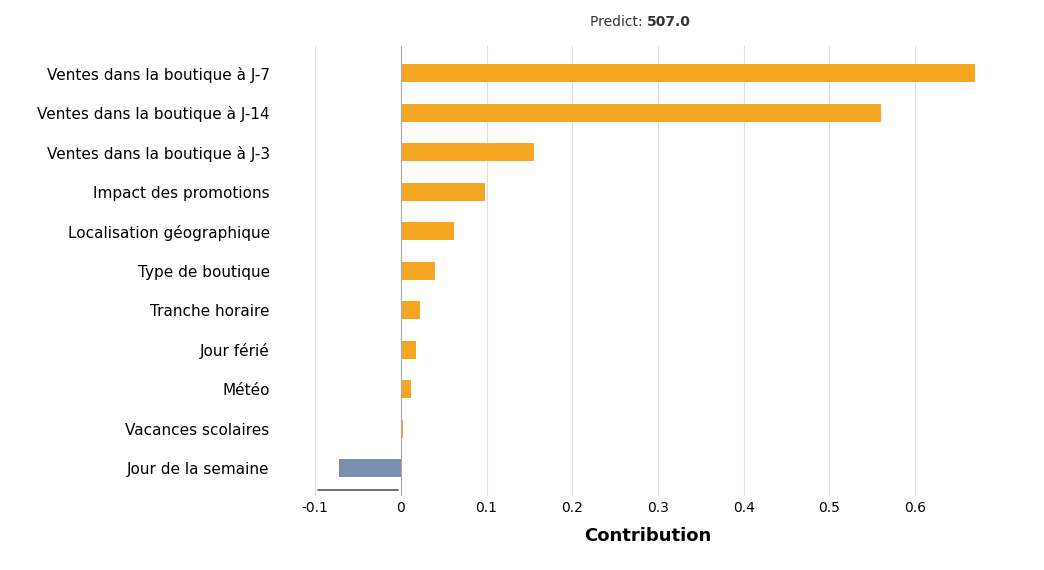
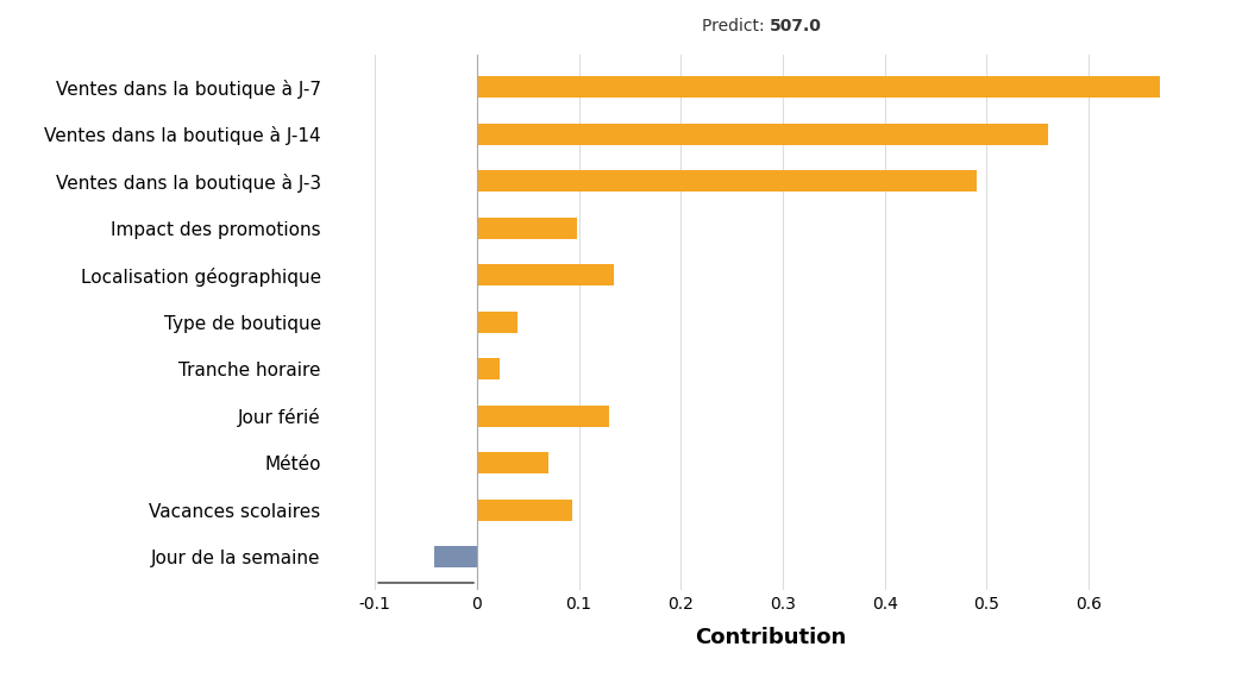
Ventes dans la boutique à J-3: 0.155 -> 0.490
Localisation géographique: 0.062 -> 0.134
Jour férié: 0.018 -> 0.130
Météo: 0.012 -> 0.070
Vacances scolaires: 0.002 -> 0.094
Jour de la semaine: -0.072 -> -0.042
